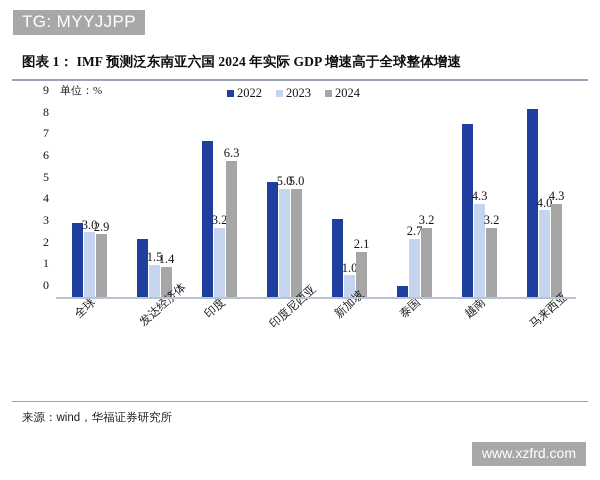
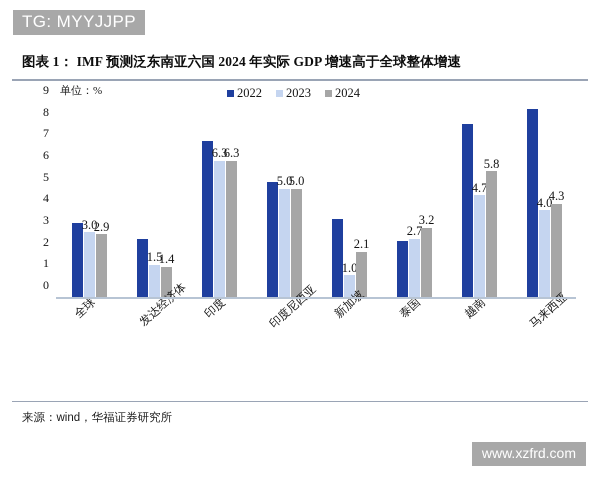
2023/印度: 3.2 -> 6.3
2022/泰国: 0.5 -> 2.6
2023/越南: 4.3 -> 4.7
2024/越南: 3.2 -> 5.8
